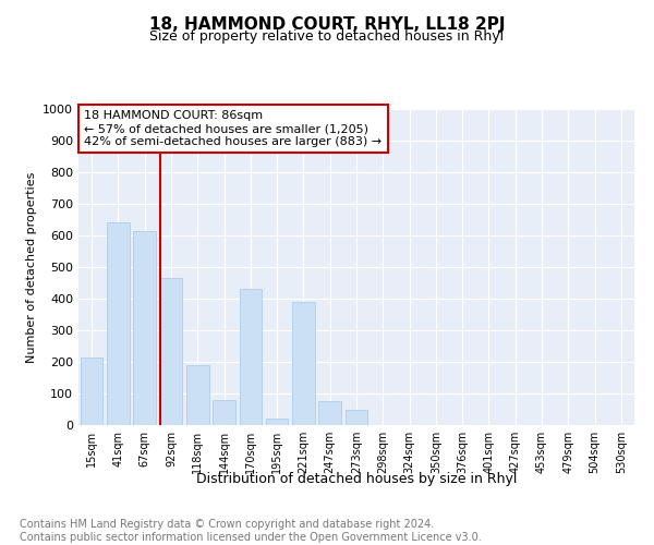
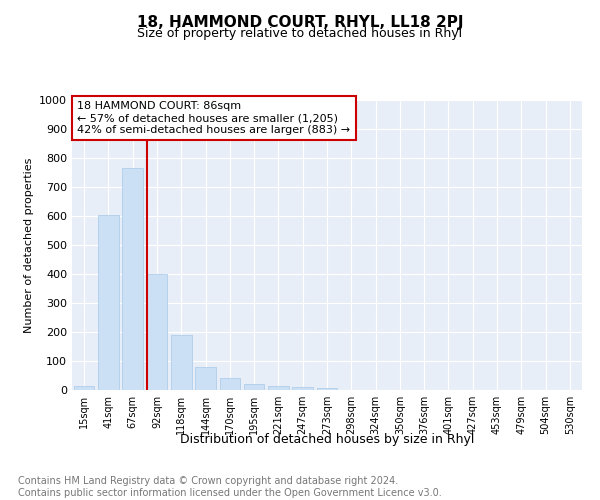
15sqm: 215 -> 15
41sqm: 640 -> 605
67sqm: 615 -> 765
92sqm: 465 -> 400
170sqm: 430 -> 40
221sqm: 390 -> 15
247sqm: 75 -> 10
273sqm: 50 -> 8
